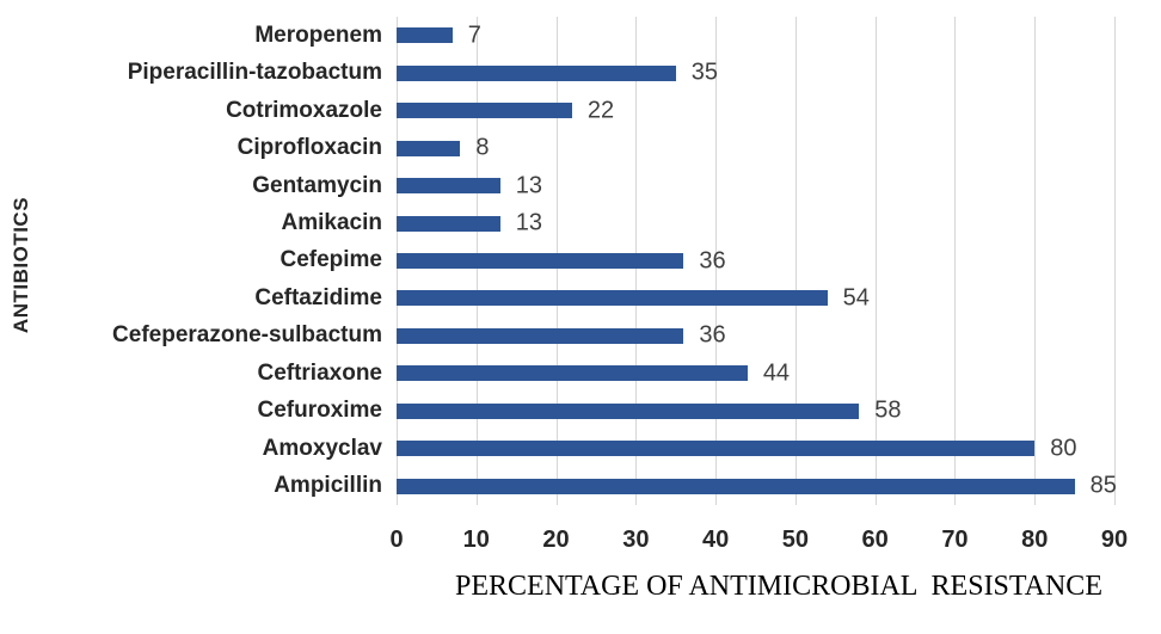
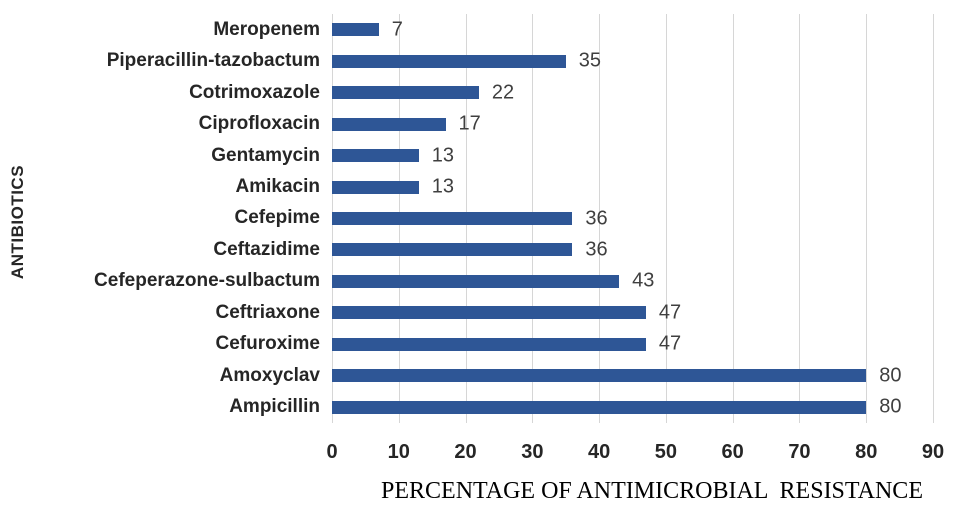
Ciprofloxacin: 8 -> 17
Ceftazidime: 54 -> 36
Cefeperazone-sulbactum: 36 -> 43
Ceftriaxone: 44 -> 47
Cefuroxime: 58 -> 47
Ampicillin: 85 -> 80
